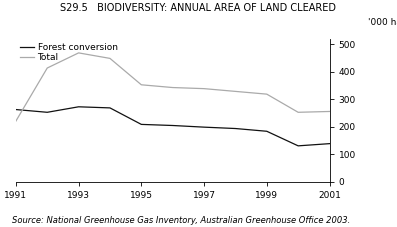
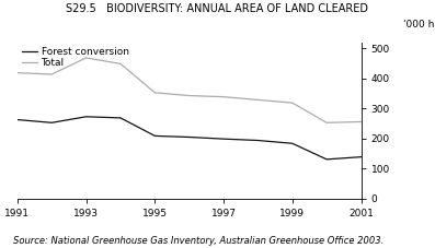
Total/1991: 220 -> 418
